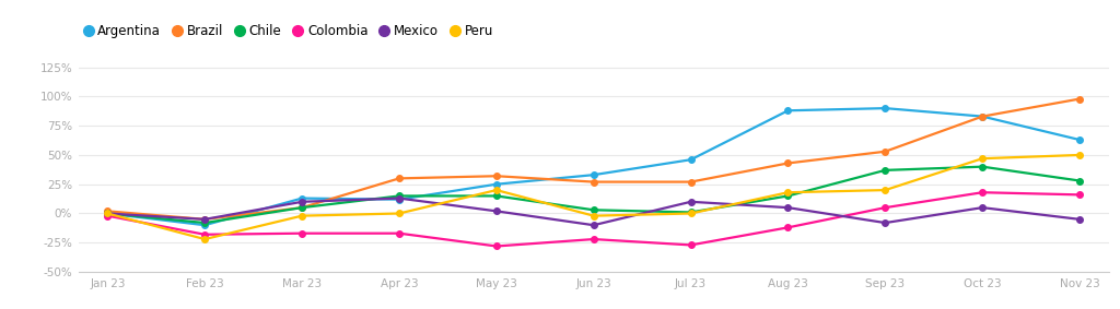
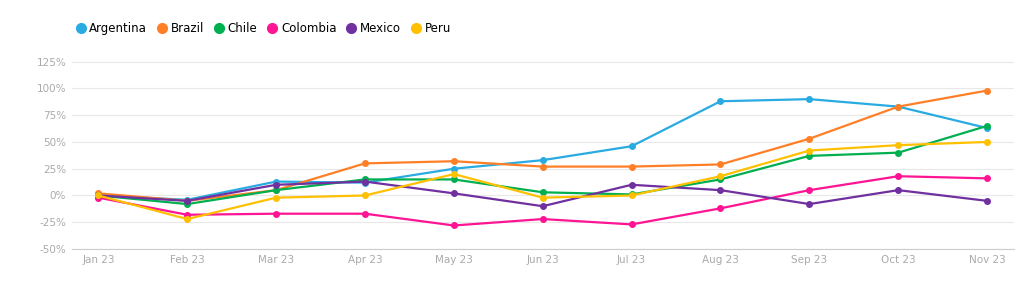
Argentina/Feb 23: -10% -> -4%
Brazil/Aug 23: 43% -> 29%
Peru/Sep 23: 20% -> 42%
Chile/Nov 23: 28% -> 65%
